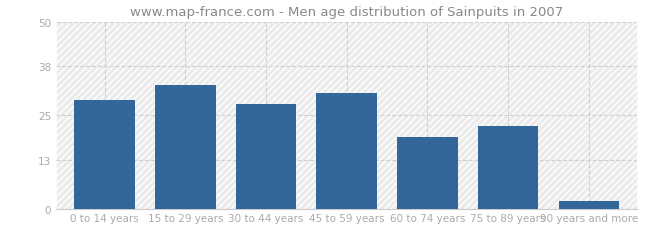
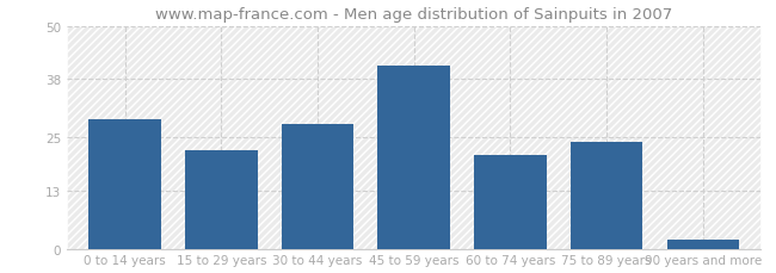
15 to 29 years: 33 -> 22
45 to 59 years: 31 -> 41
60 to 74 years: 19 -> 21
75 to 89 years: 22 -> 24
